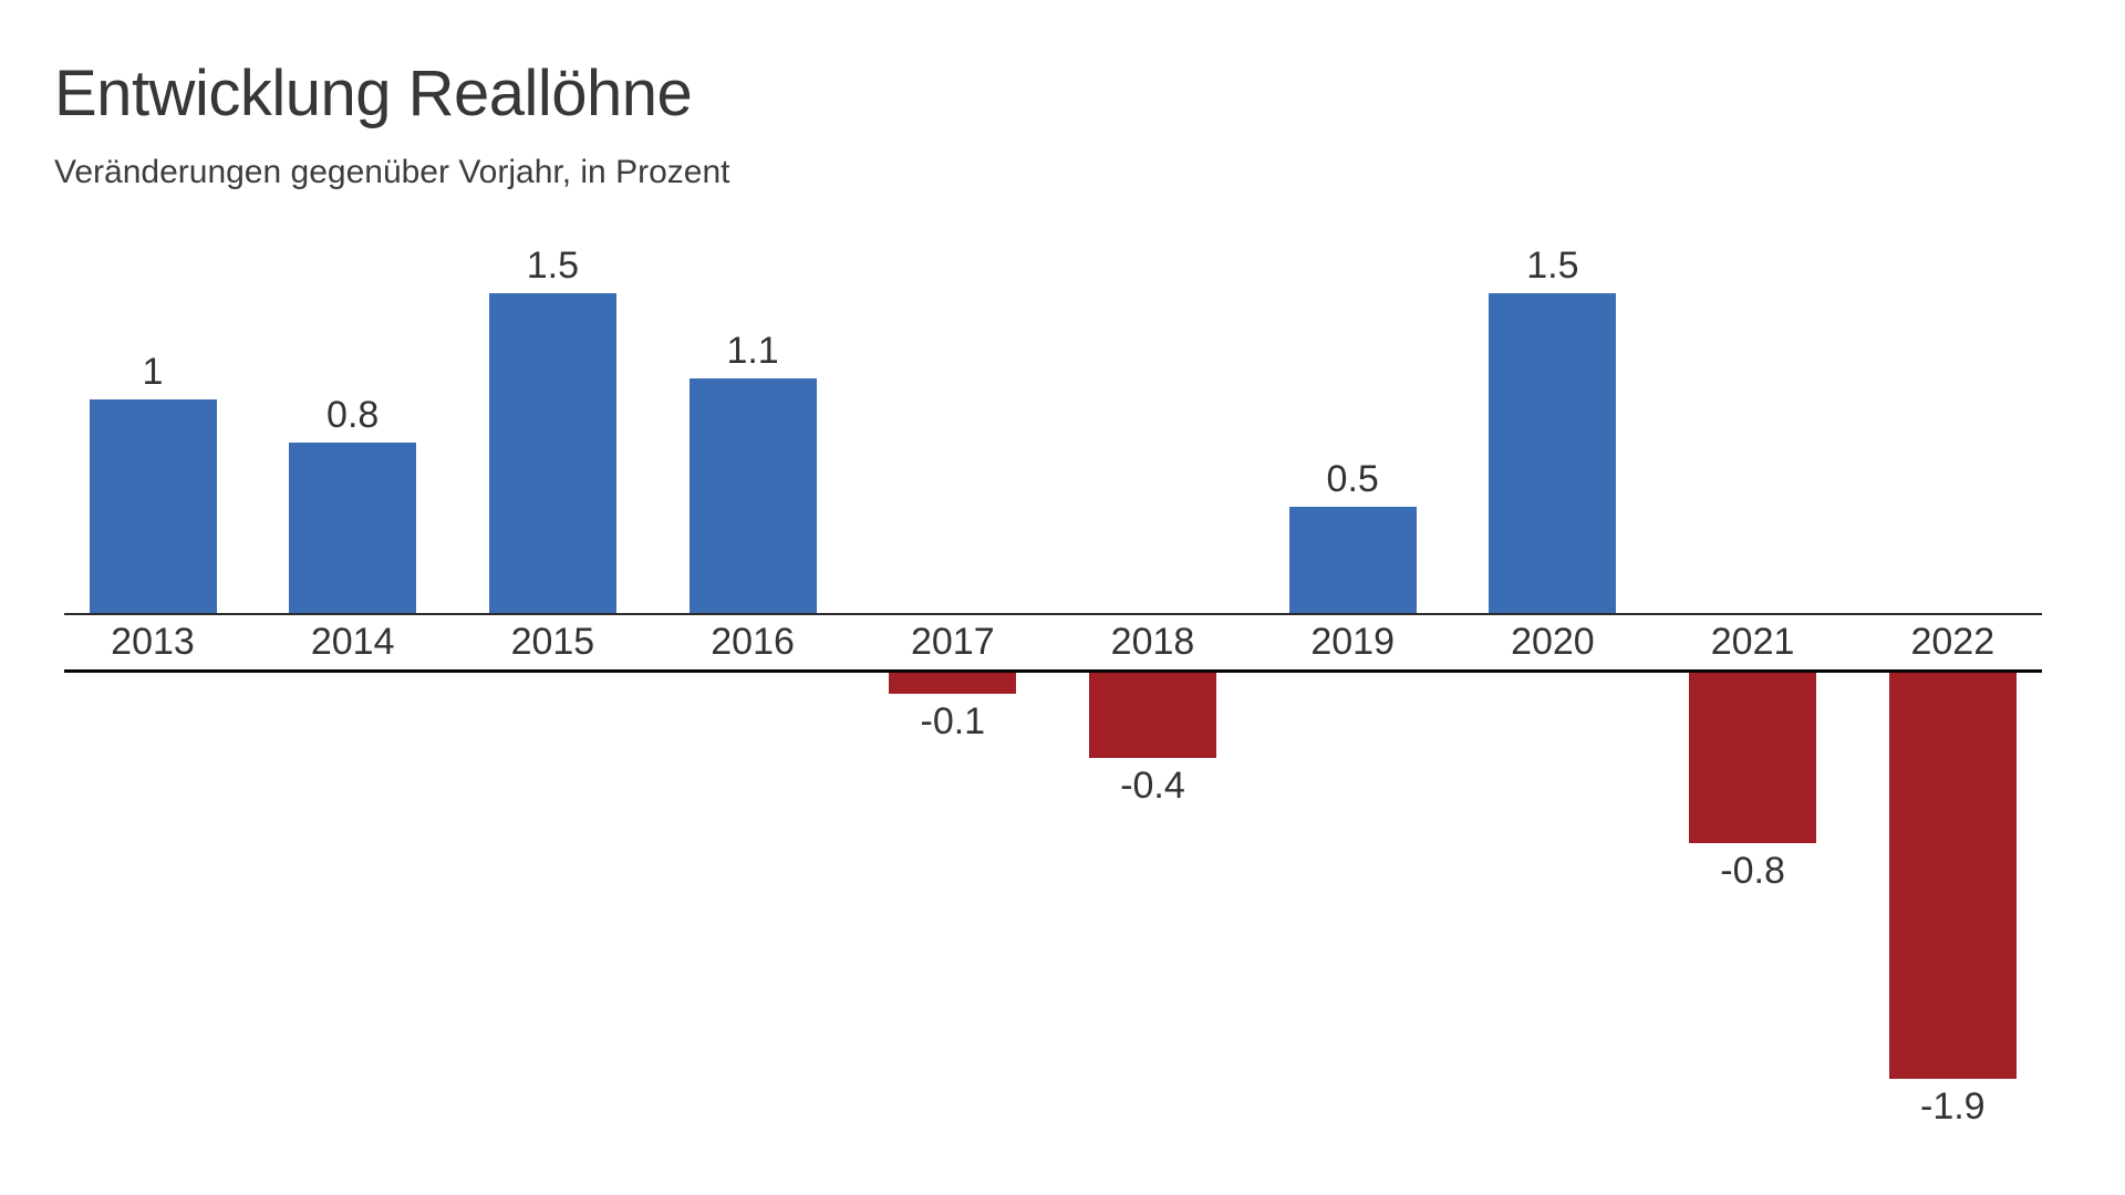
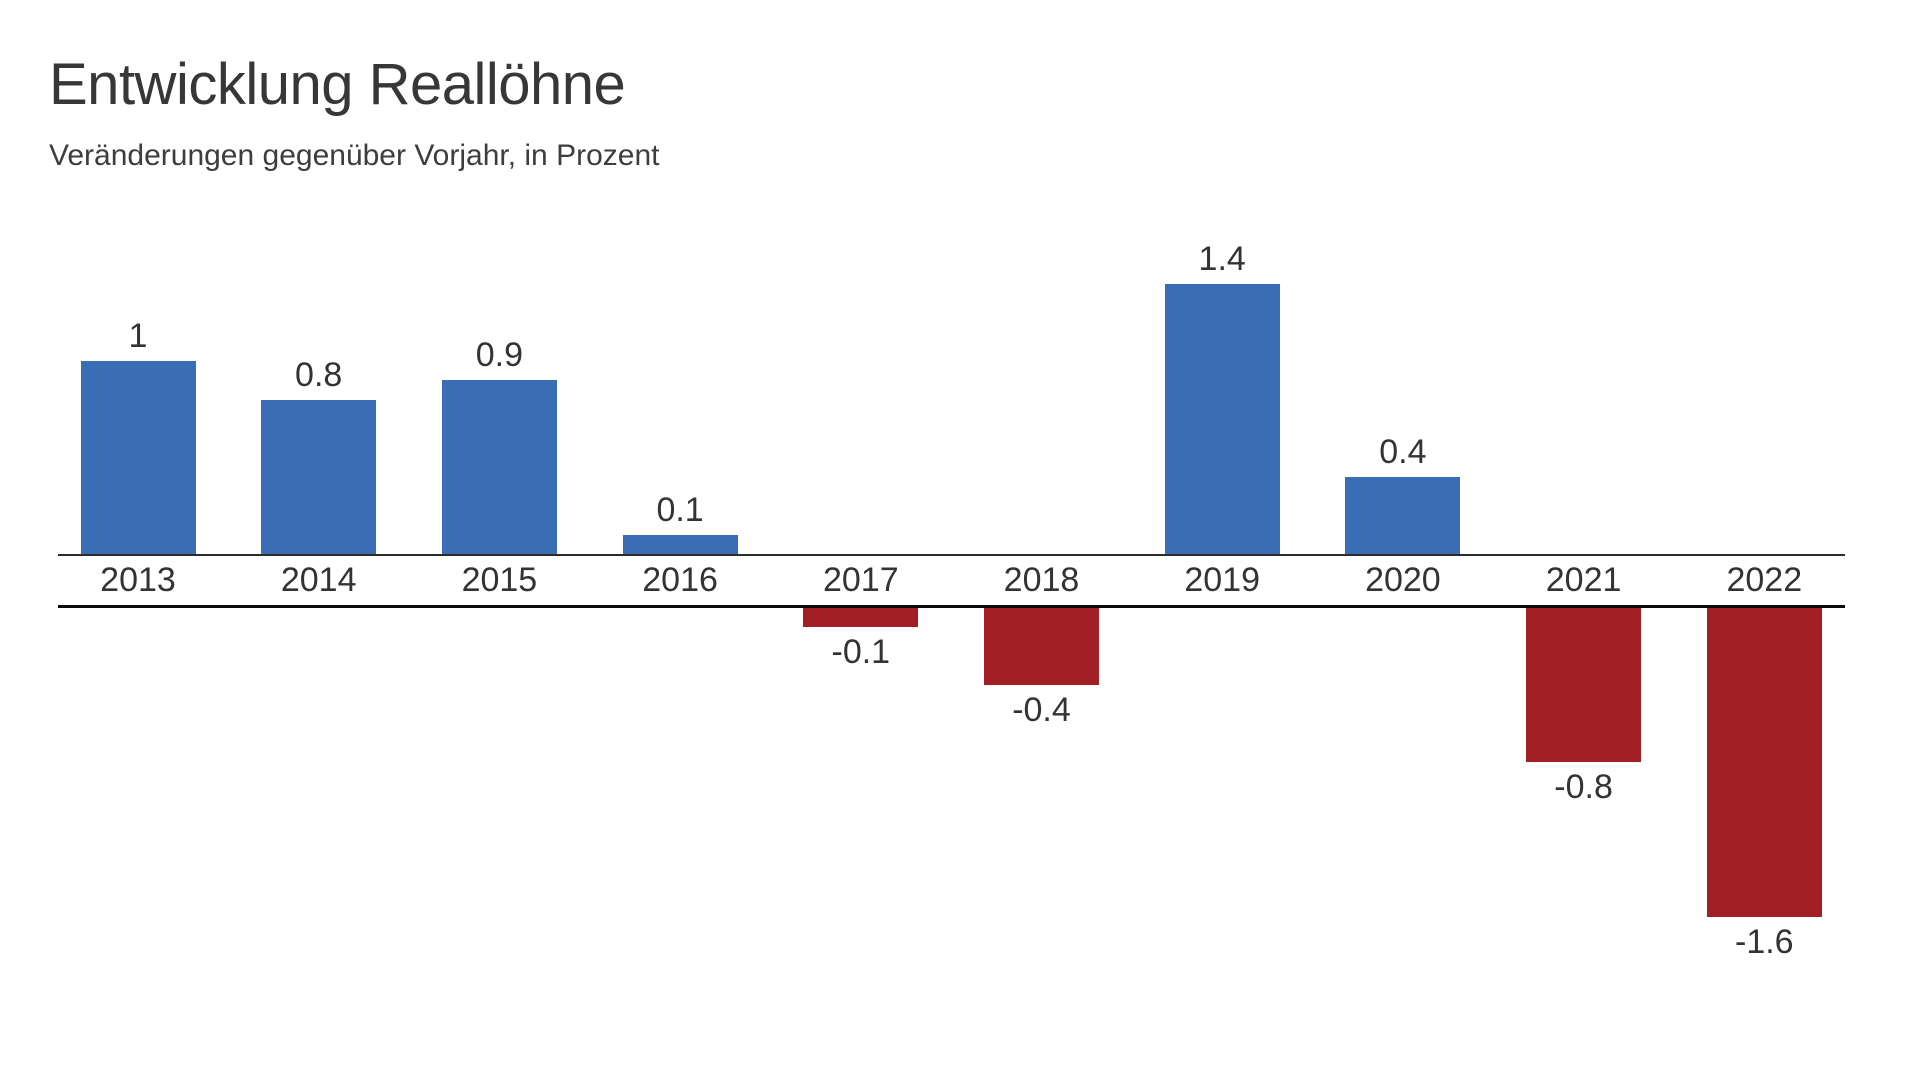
2015: 1.5 -> 0.9
2016: 1.1 -> 0.1
2019: 0.5 -> 1.4
2020: 1.5 -> 0.4
2022: -1.9 -> -1.6
